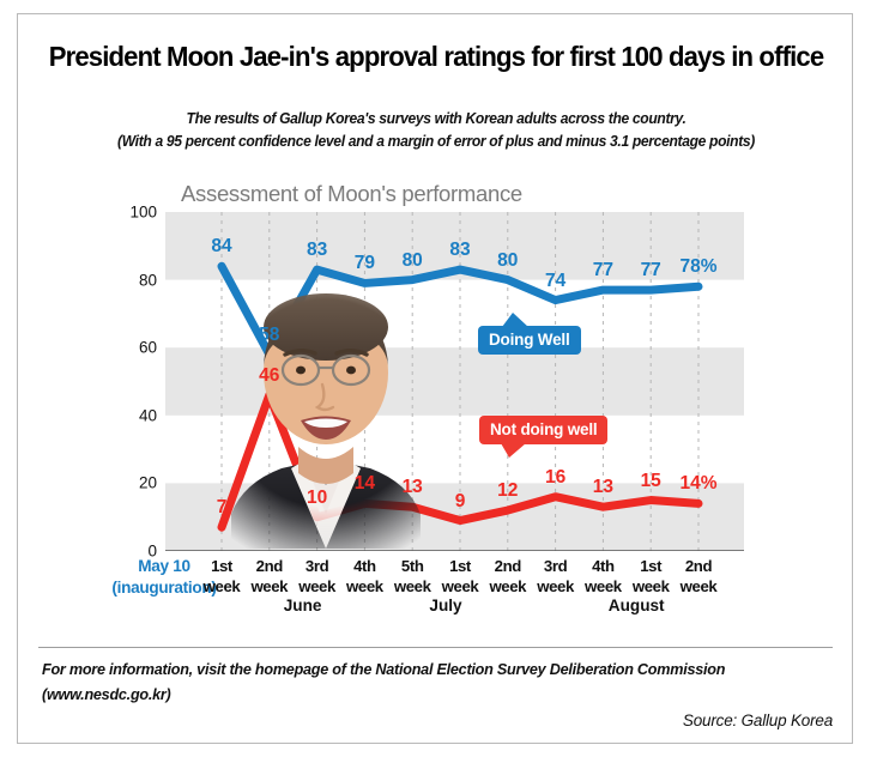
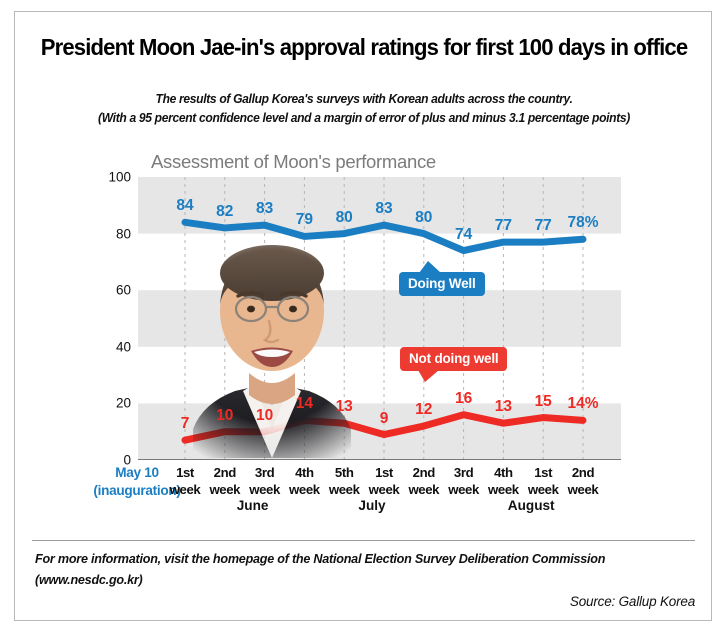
Doing Well/2nd week June: 58 -> 82
Not doing well/2nd week June: 46 -> 10
